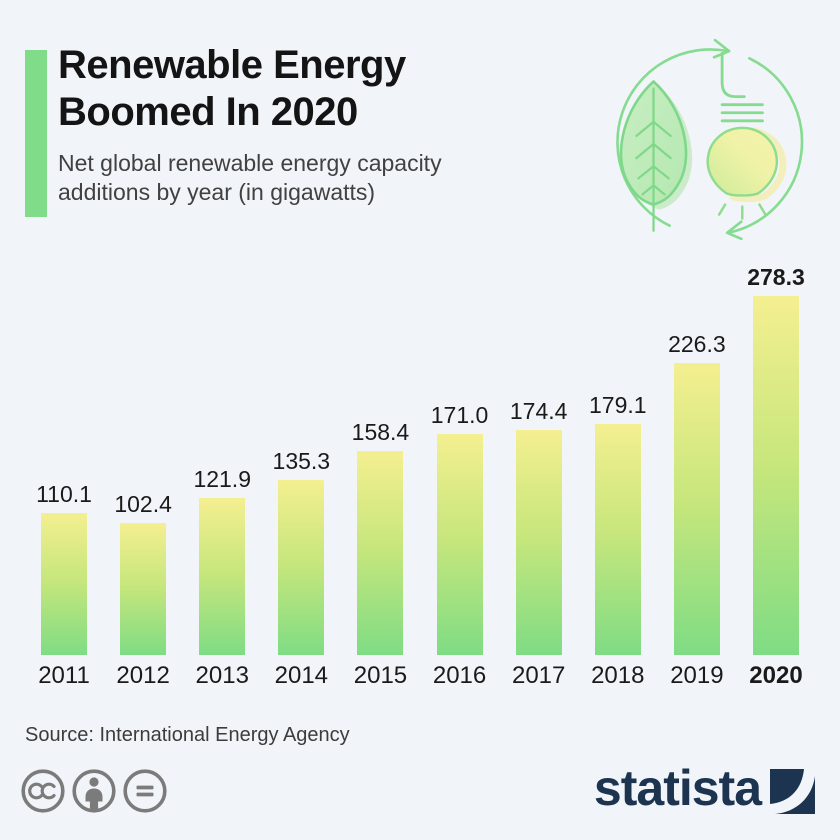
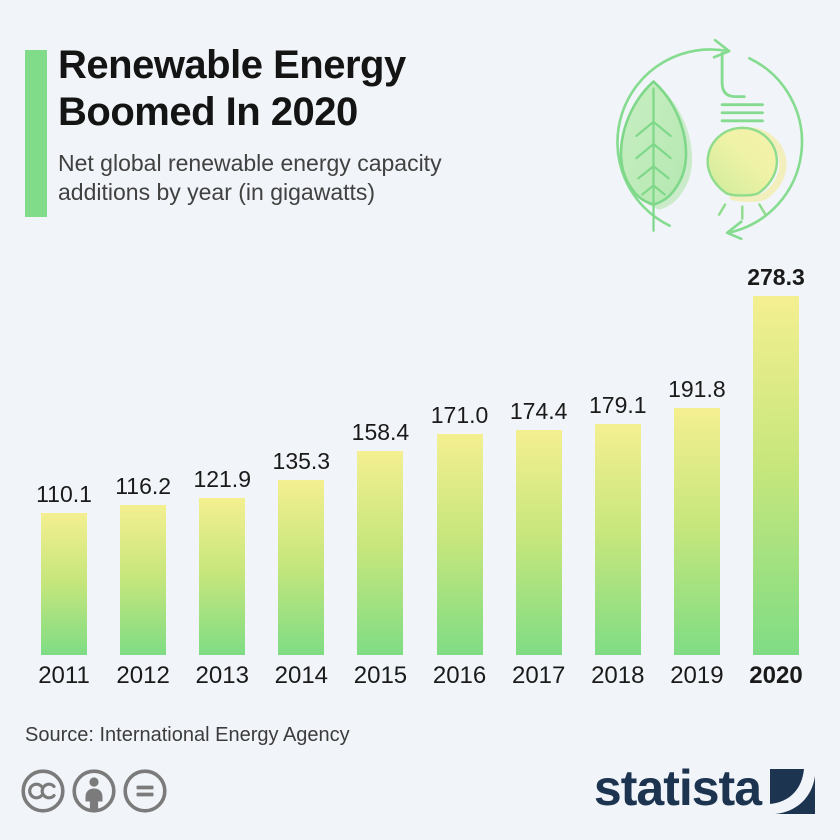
2012: 102.4 -> 116.2
2019: 226.3 -> 191.8
